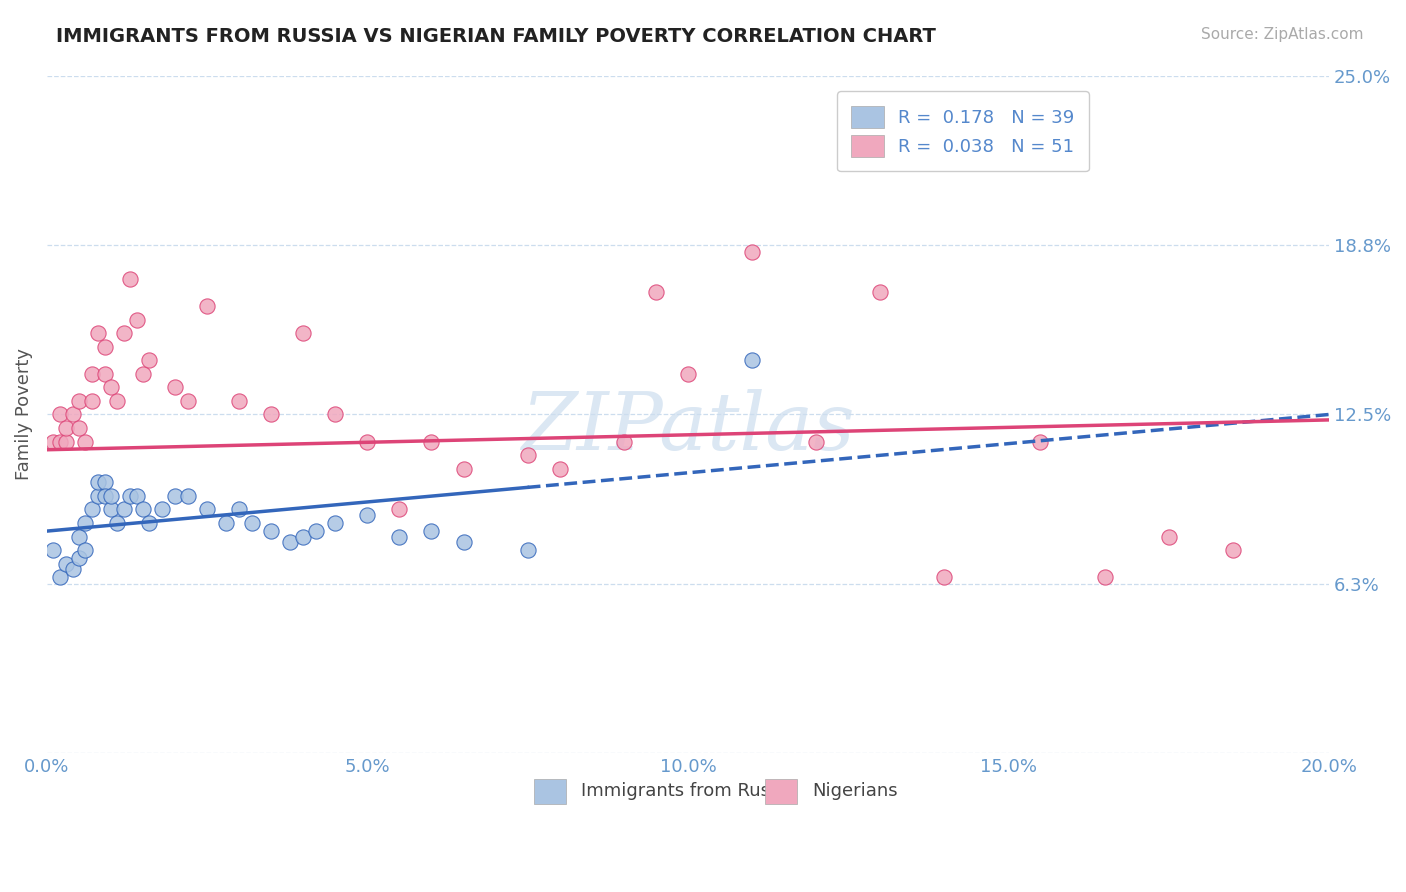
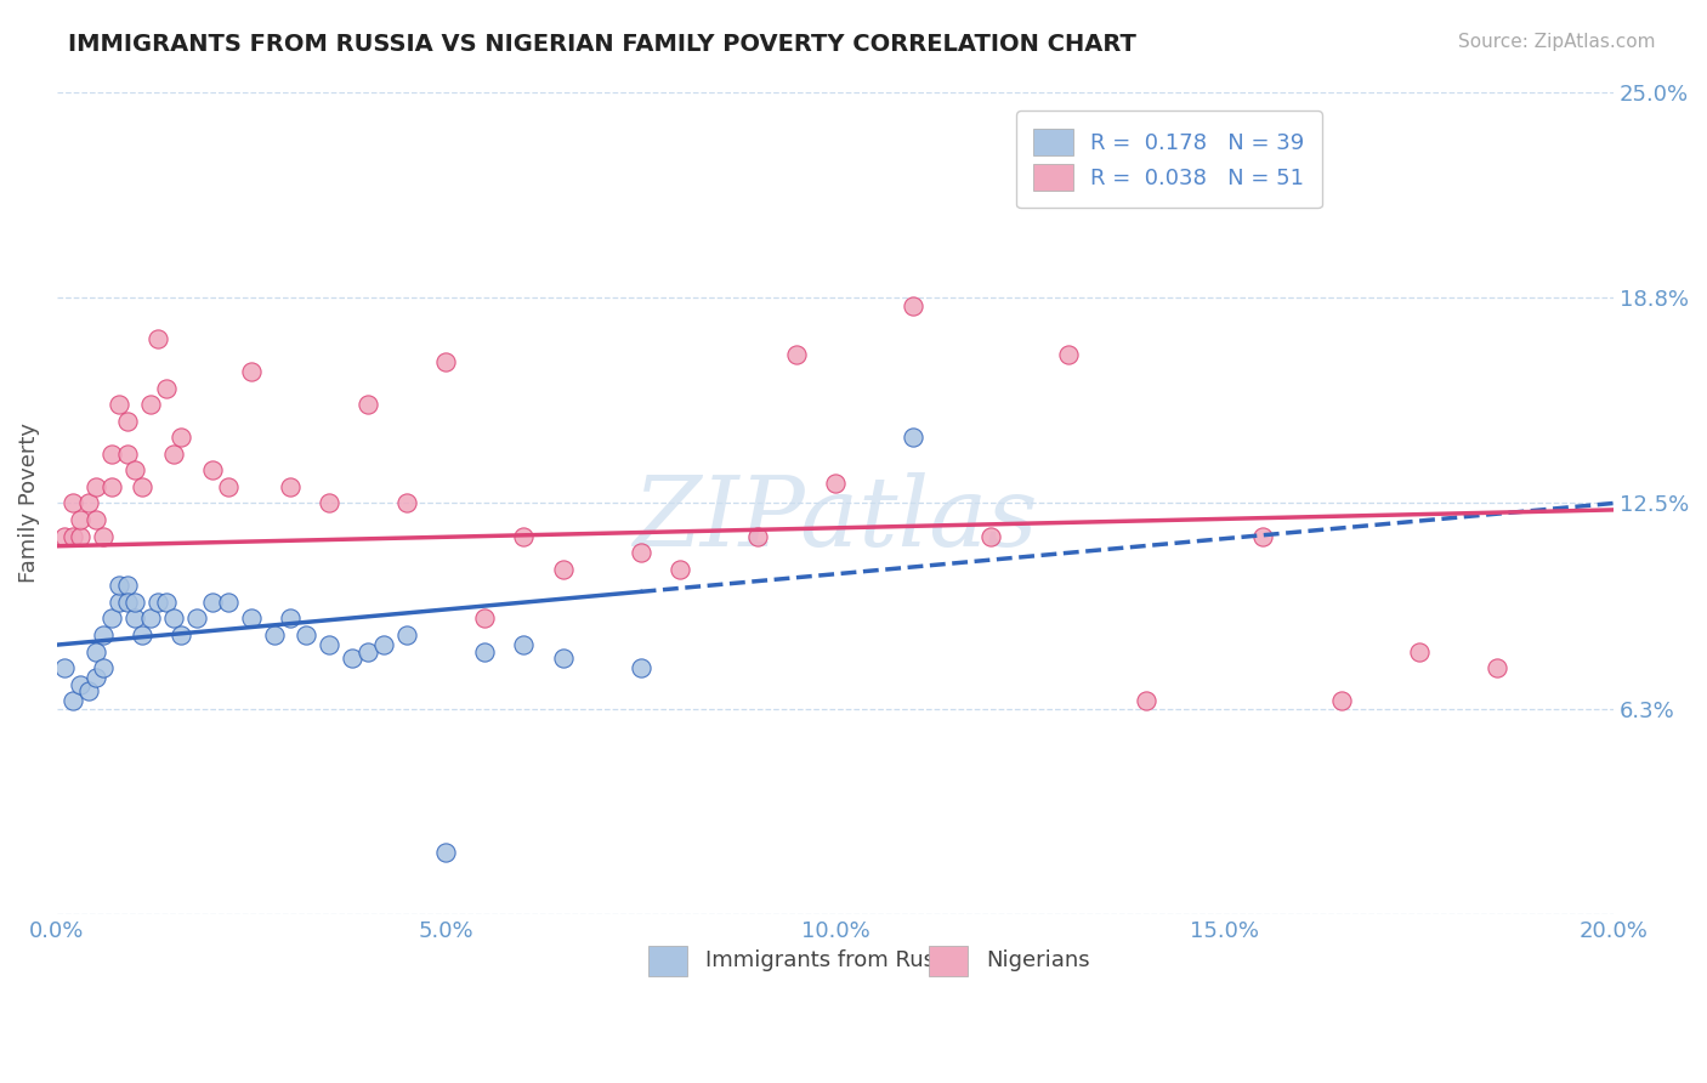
R = 0.178 N = 39/5.0%: 8.8% -> 1.9%
R = 0.038 N = 51/5.0%: 11.5% -> 16.8%
R = 0.038 N = 51/10.0%: 14.0% -> 13.1%
